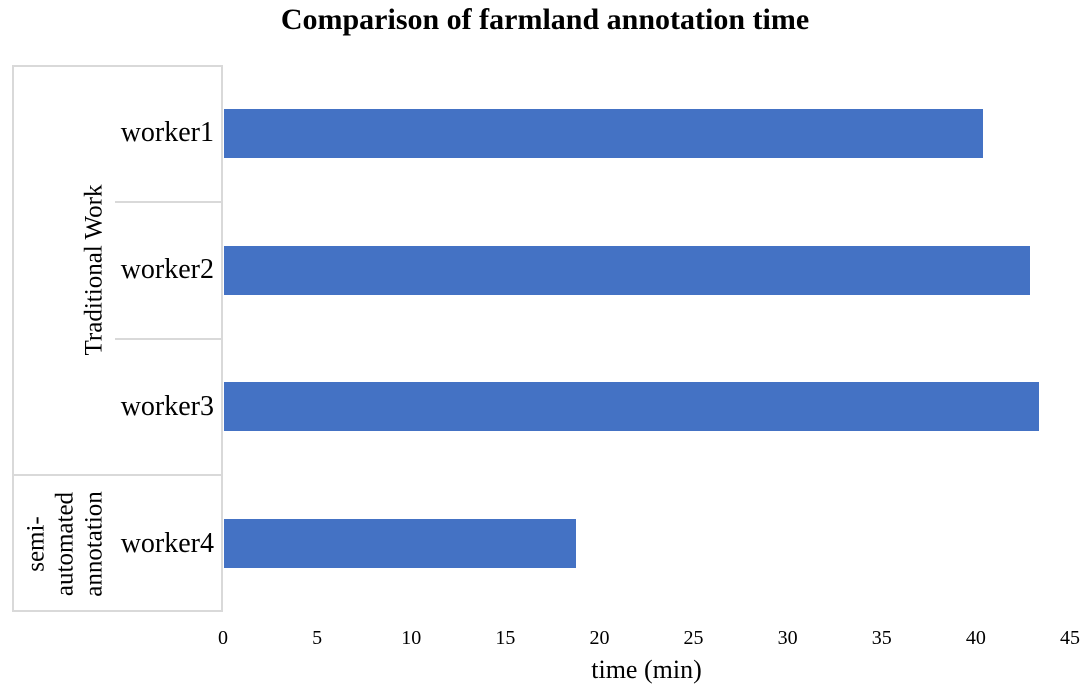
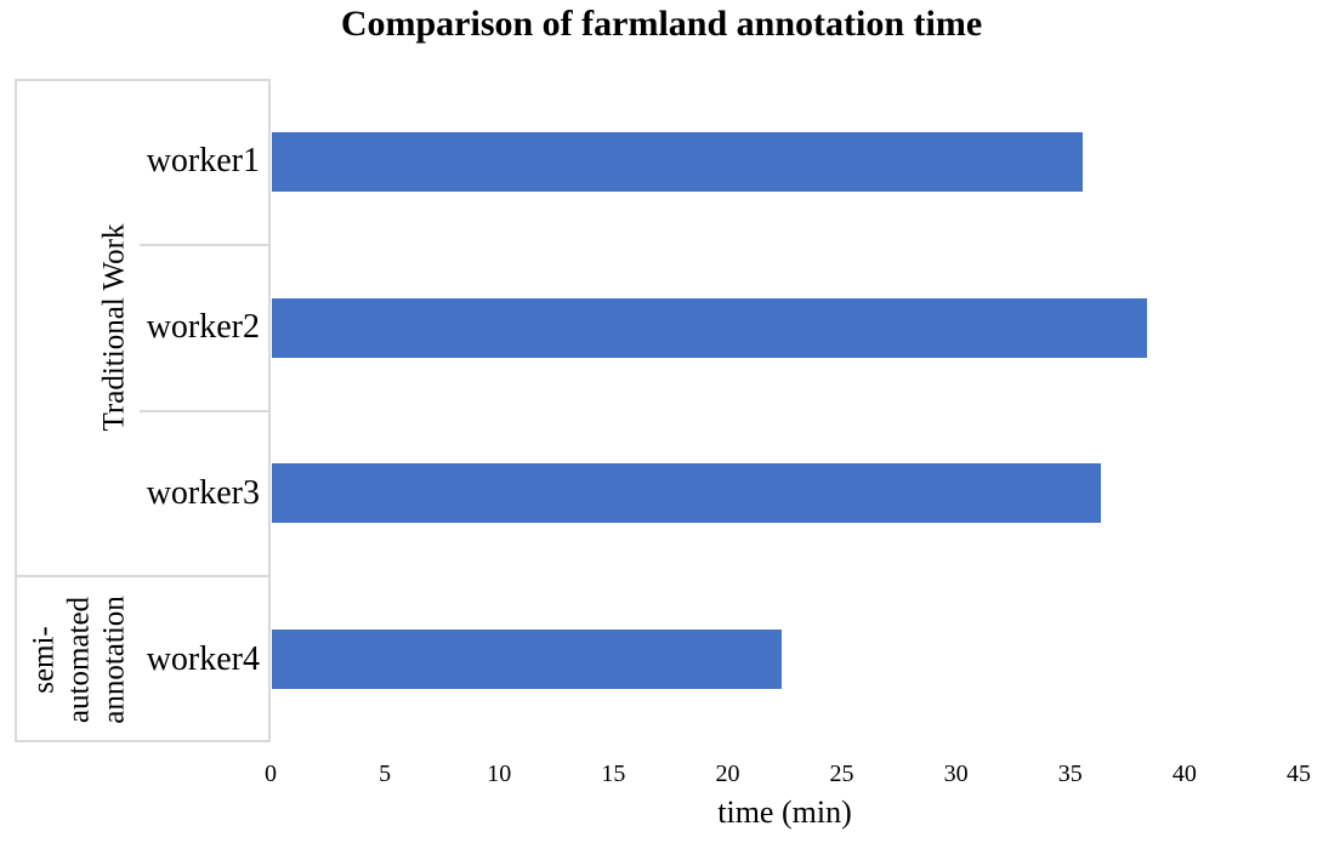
worker1: 40.3 -> 35.5
worker2: 42.8 -> 38.3
worker3: 43.3 -> 36.3
worker4: 18.7 -> 22.3
